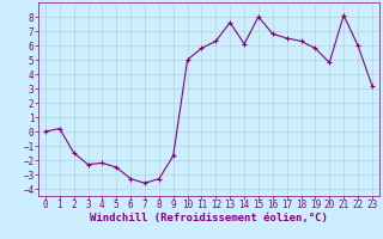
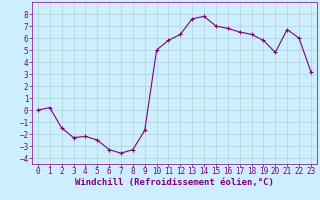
14: 6.1 -> 7.8
15: 8.0 -> 7.0
21: 8.1 -> 6.7
